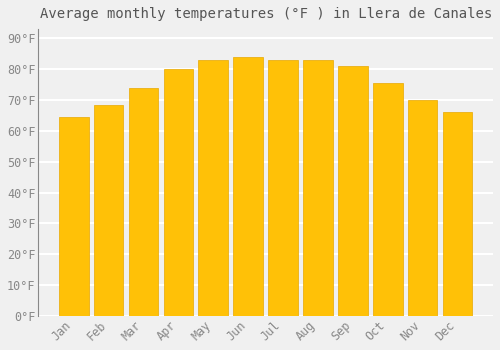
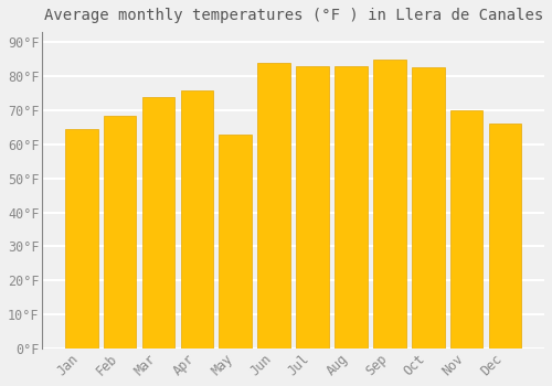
Apr: 80.0°F -> 76.0°F
May: 83.0°F -> 63.0°F
Sep: 81.0°F -> 85.0°F
Oct: 75.5°F -> 82.5°F
